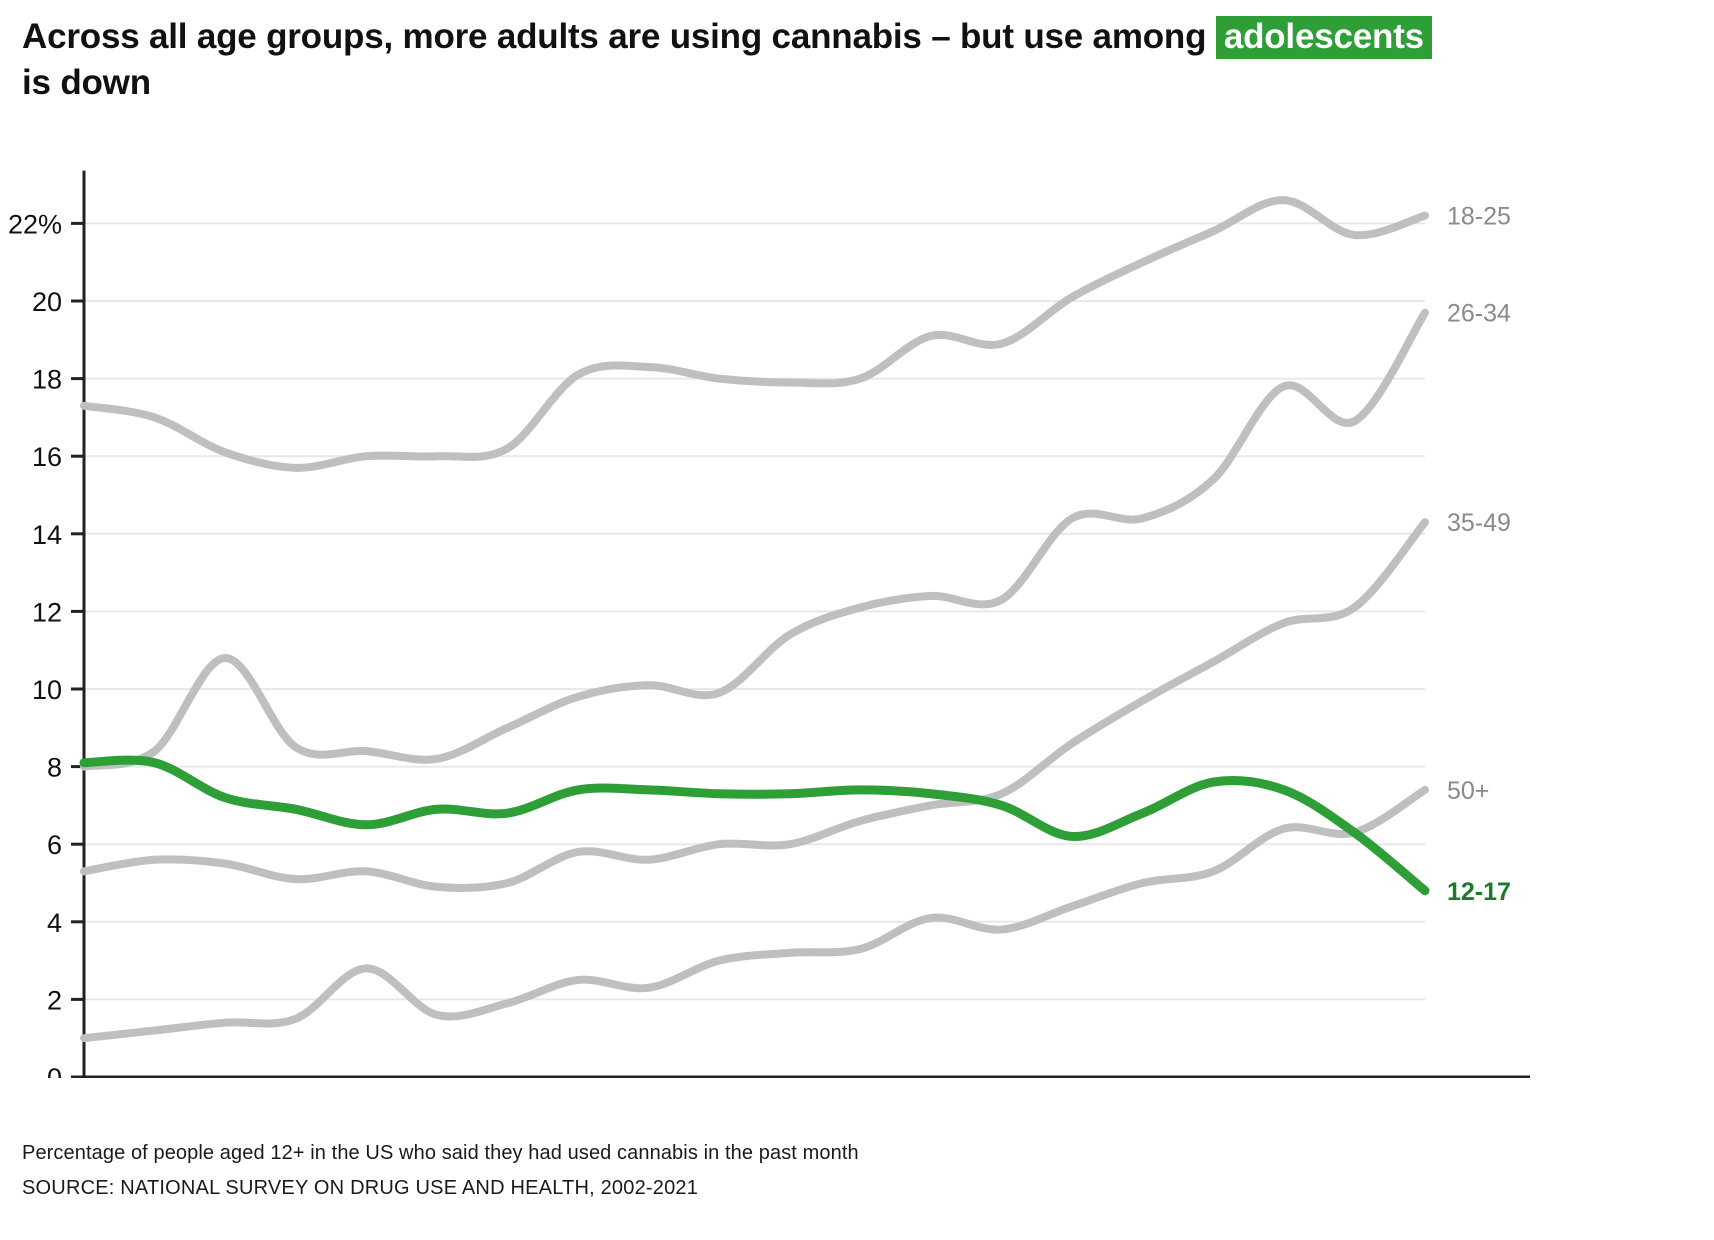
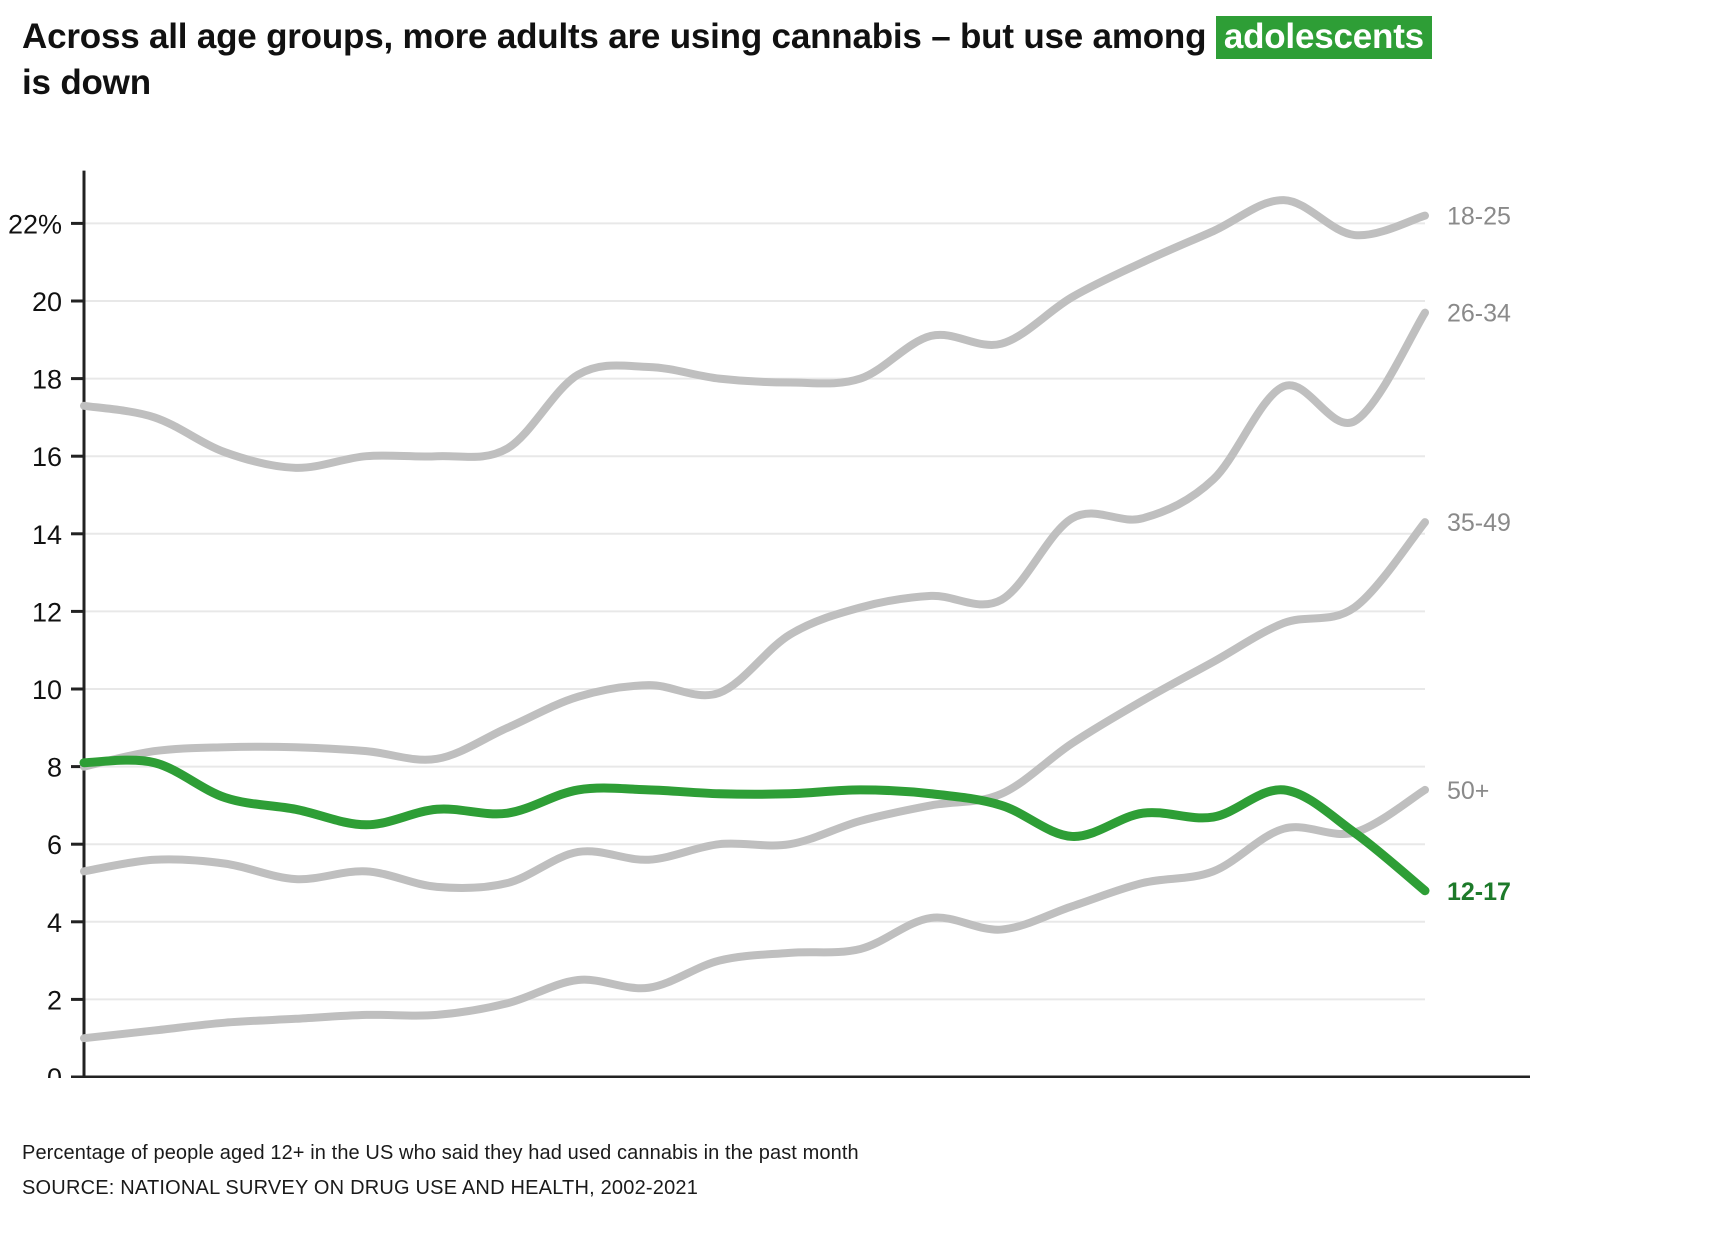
26-34/2004: 10.8% -> 8.5%
50+/2006: 2.8% -> 1.6%
12-17/2018: 7.6% -> 6.7%
